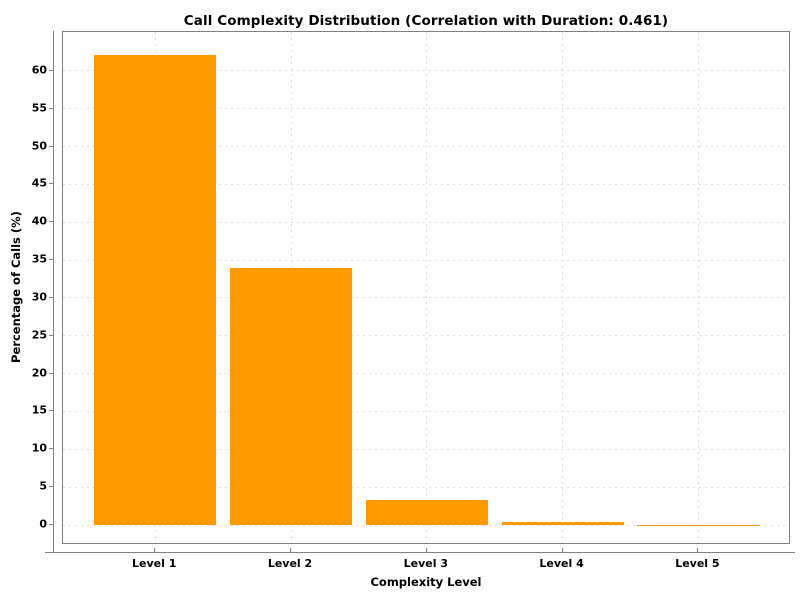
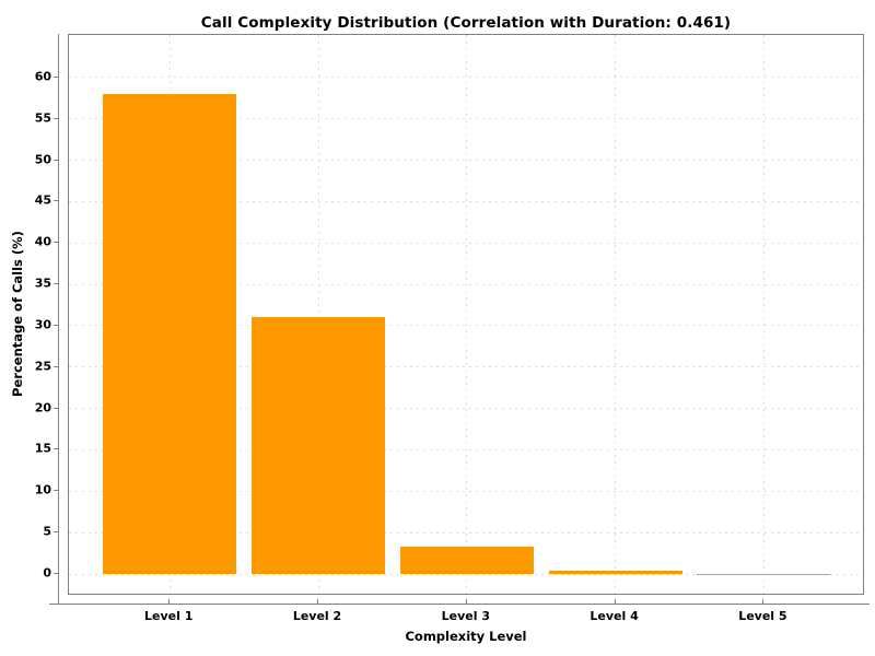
Level 1: 62 -> 58
Level 2: 34 -> 31
